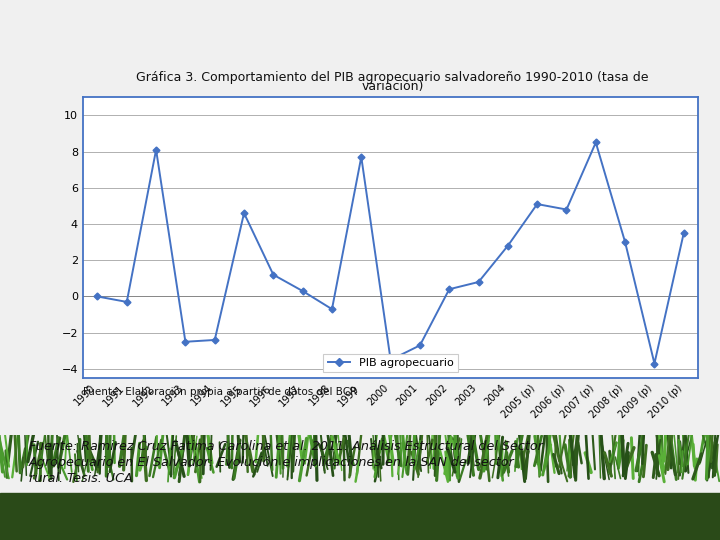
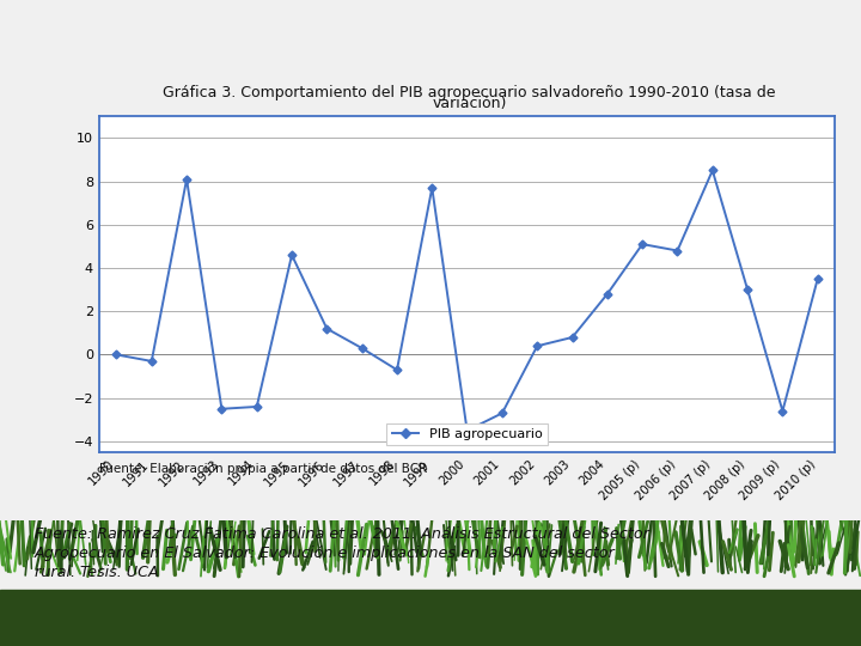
2009 (p): -3.7 -> -2.6
